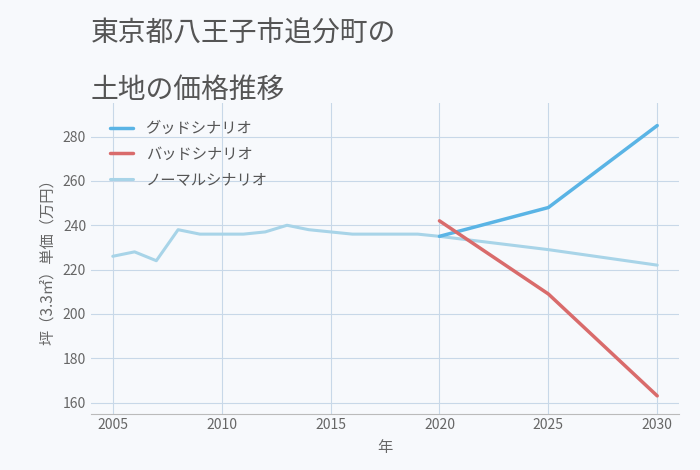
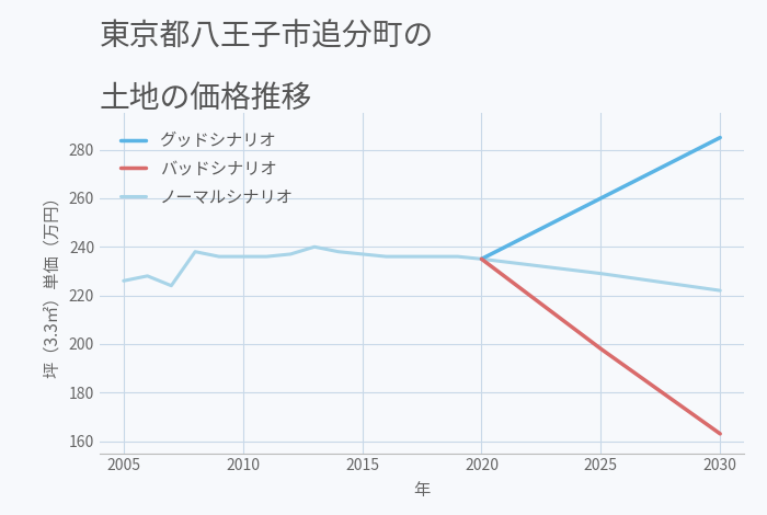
バッドシナリオ/2020: 242 -> 235
グッドシナリオ/2025: 248 -> 260
バッドシナリオ/2025: 209 -> 198
